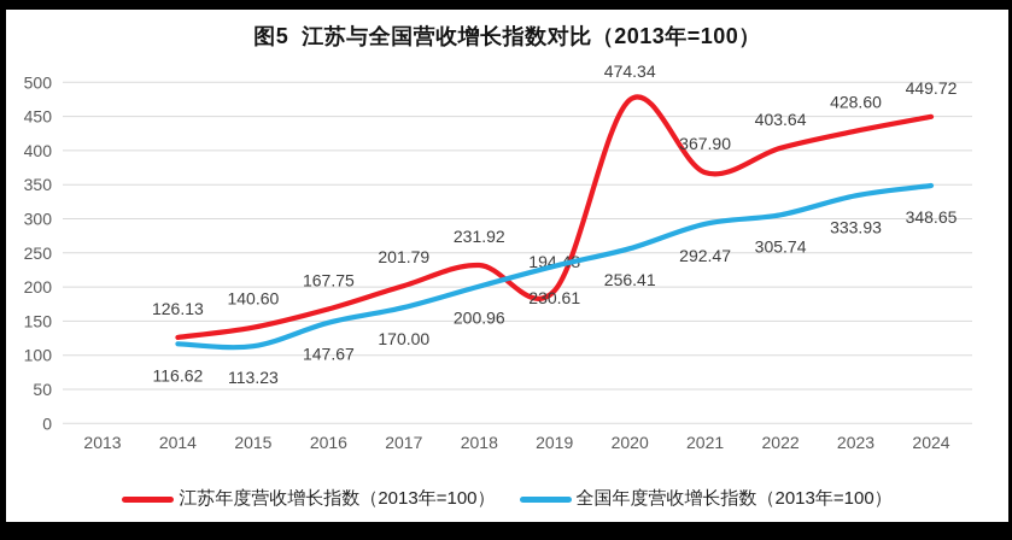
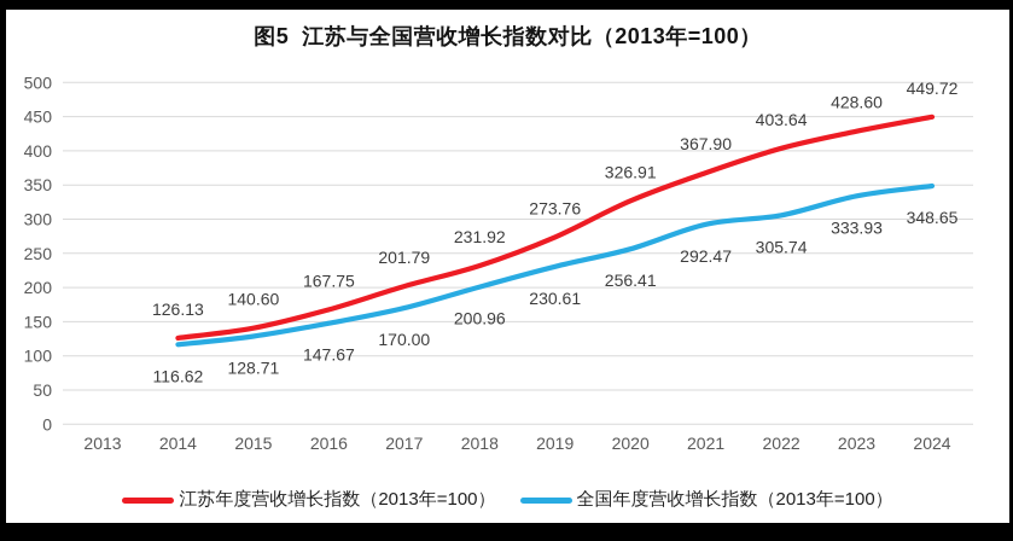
全国年度营收增长指数（2013年=100）/2015: 113.23 -> 128.71
江苏年度营收增长指数（2013年=100）/2019: 194.48 -> 273.76
江苏年度营收增长指数（2013年=100）/2020: 474.34 -> 326.91
